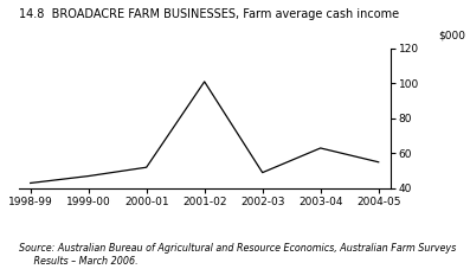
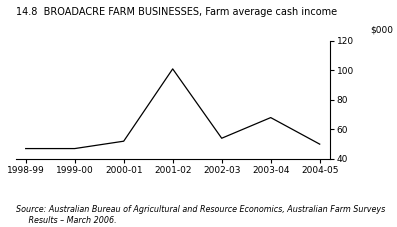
1998-99: 43 -> 47
2002-03: 49 -> 54
2003-04: 63 -> 68
2004-05: 55 -> 50
